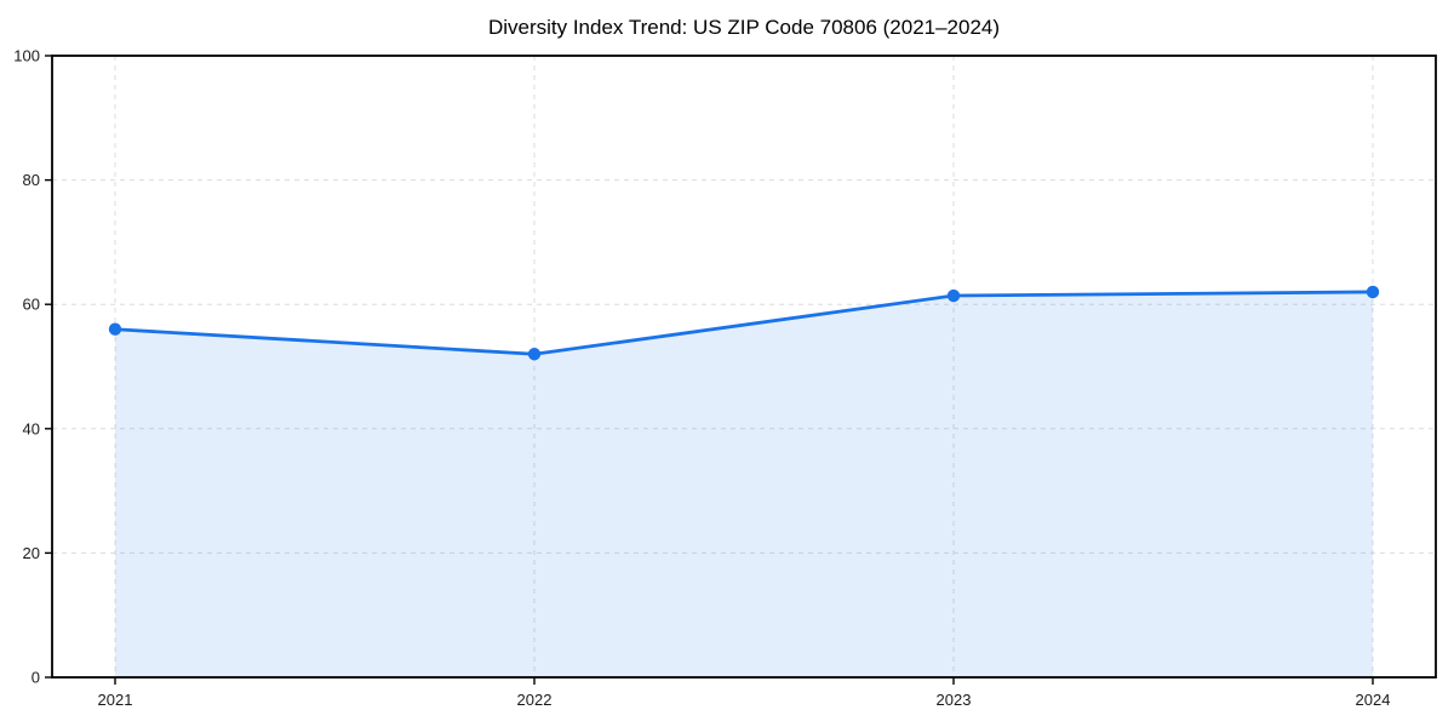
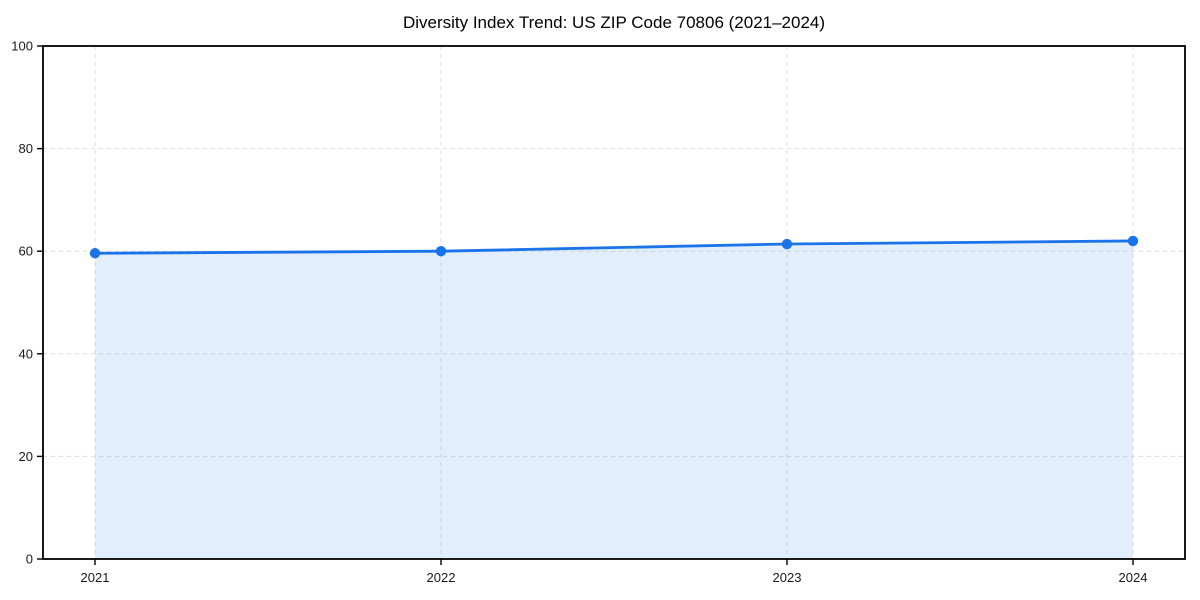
2021: 56 -> 60
2022: 52 -> 60
